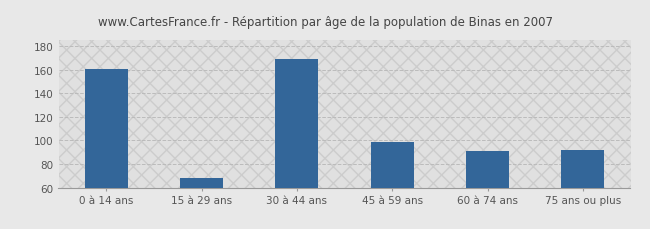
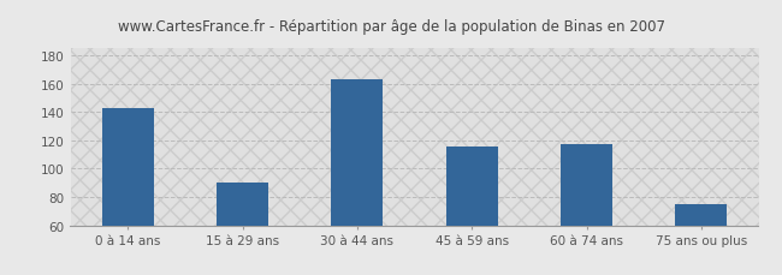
0 à 14 ans: 161 -> 143
15 à 29 ans: 68 -> 90
30 à 44 ans: 169 -> 163
45 à 59 ans: 99 -> 116
60 à 74 ans: 91 -> 117
75 ans ou plus: 92 -> 75
